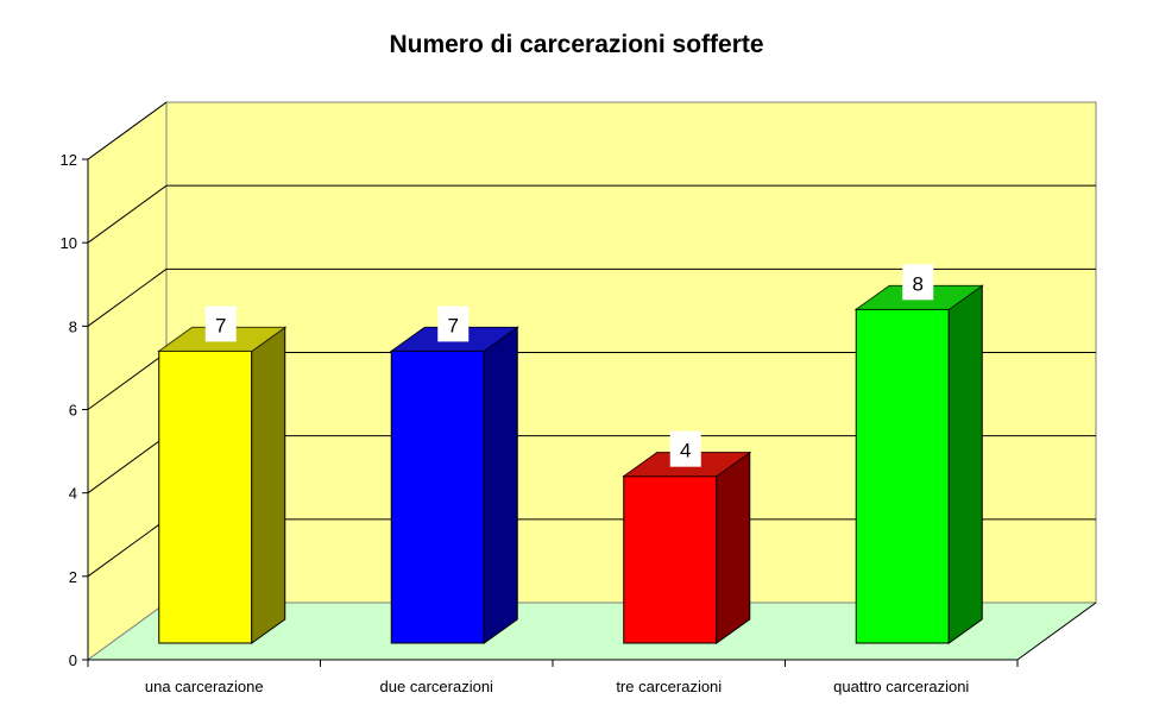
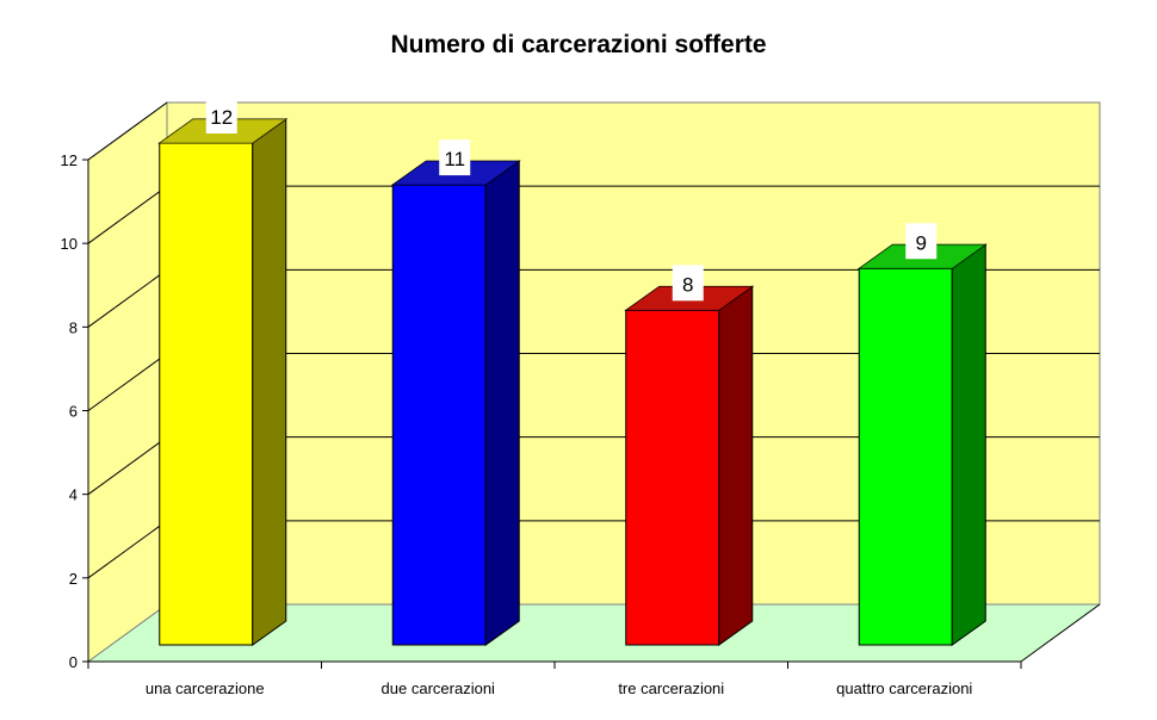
una carcerazione: 7 -> 12
due carcerazioni: 7 -> 11
tre carcerazioni: 4 -> 8
quattro carcerazioni: 8 -> 9
